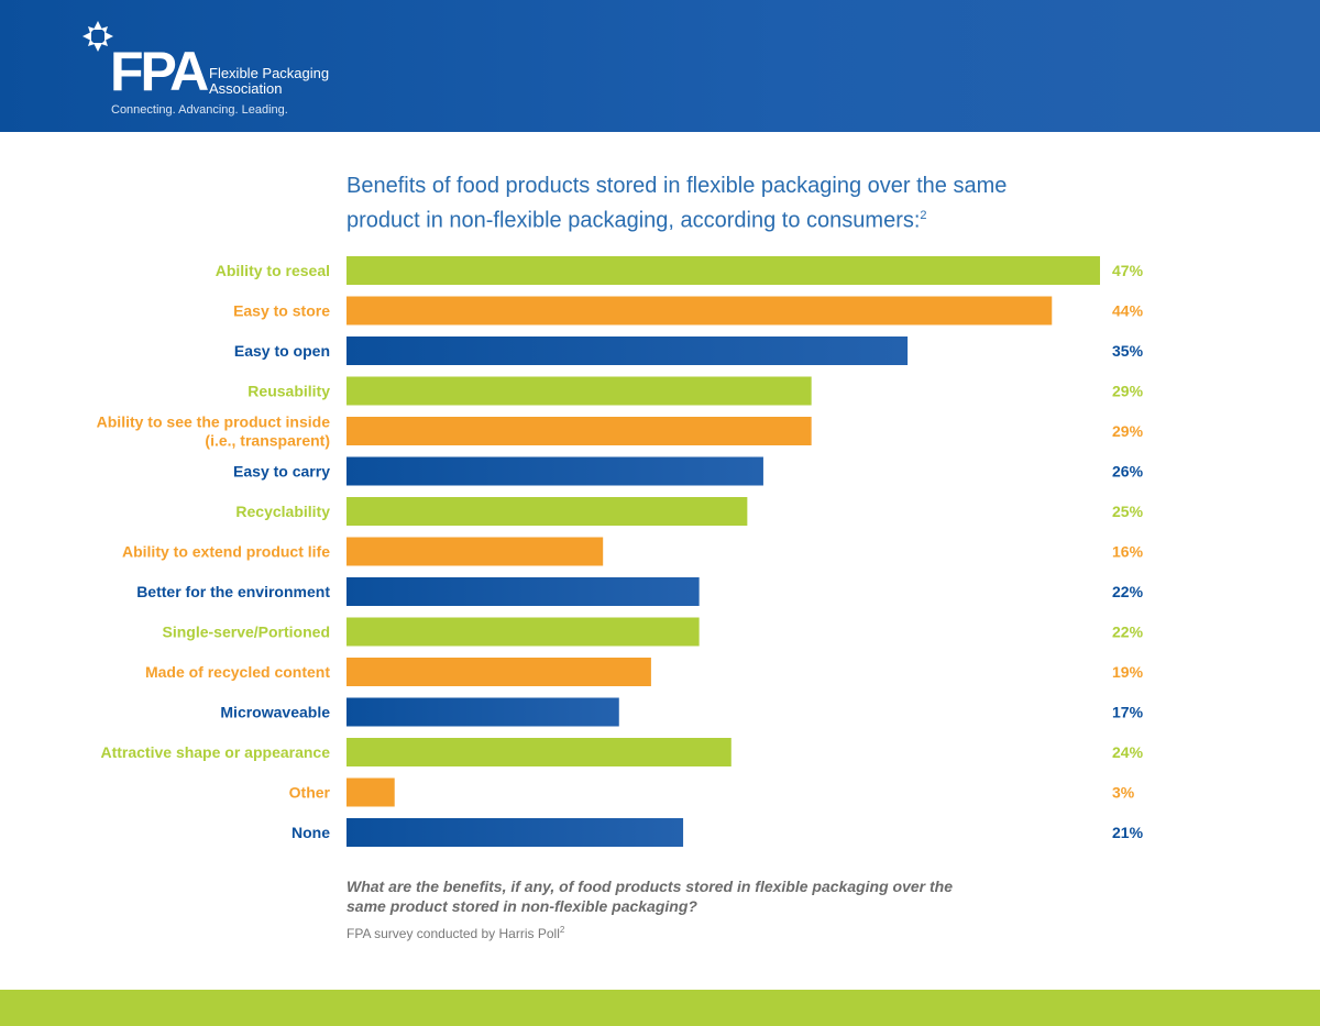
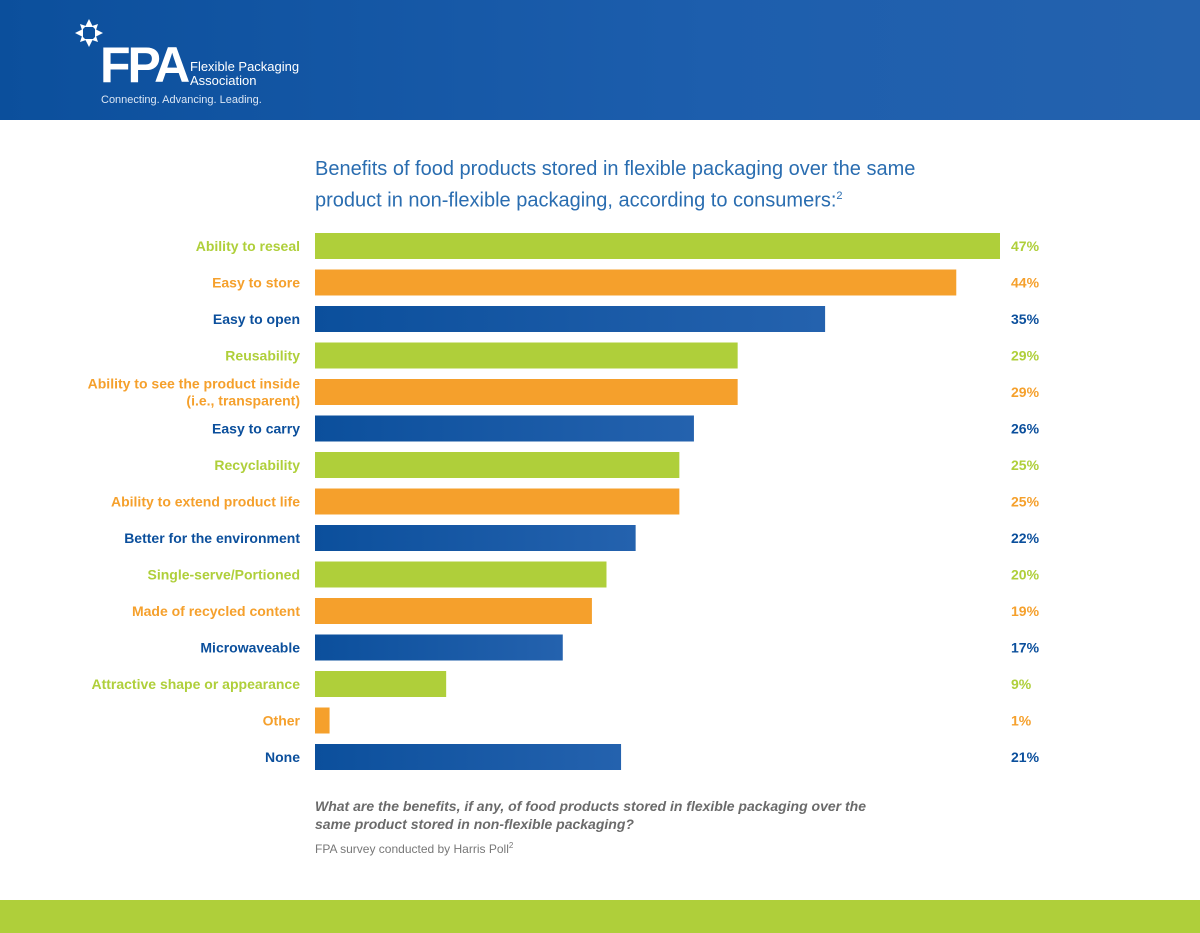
Ability to extend product life: 16% -> 25%
Single-serve/Portioned: 22% -> 20%
Attractive shape or appearance: 24% -> 9%
Other: 3% -> 1%
